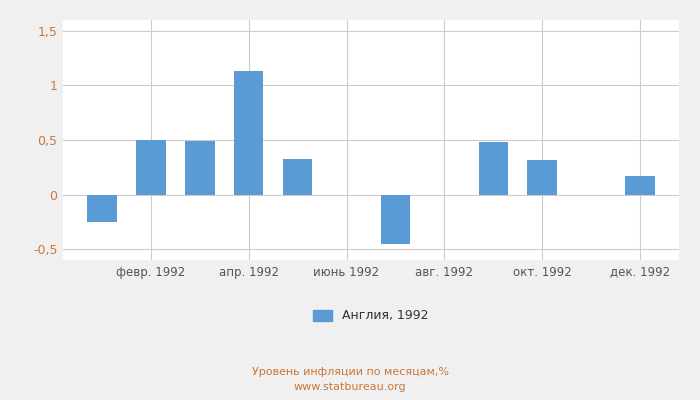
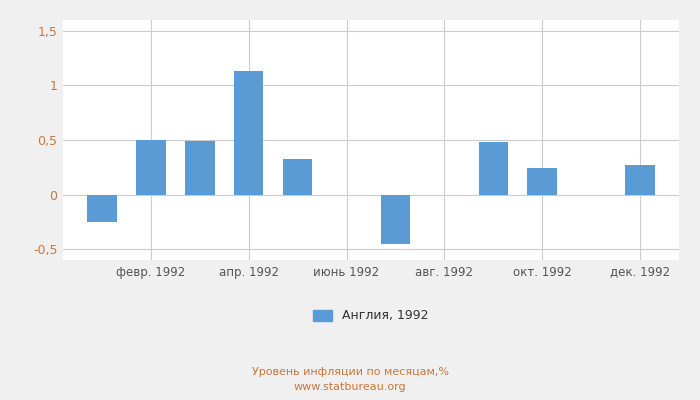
окт. 1992: 0,32 -> 0,24
дек. 1992: 0,17 -> 0,27
